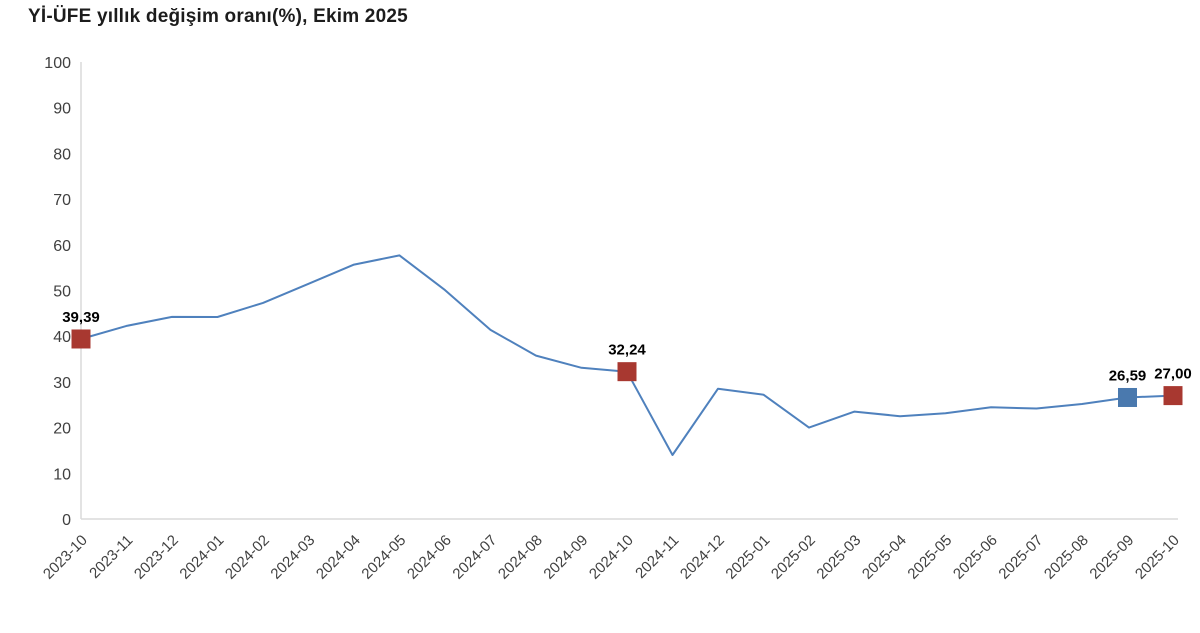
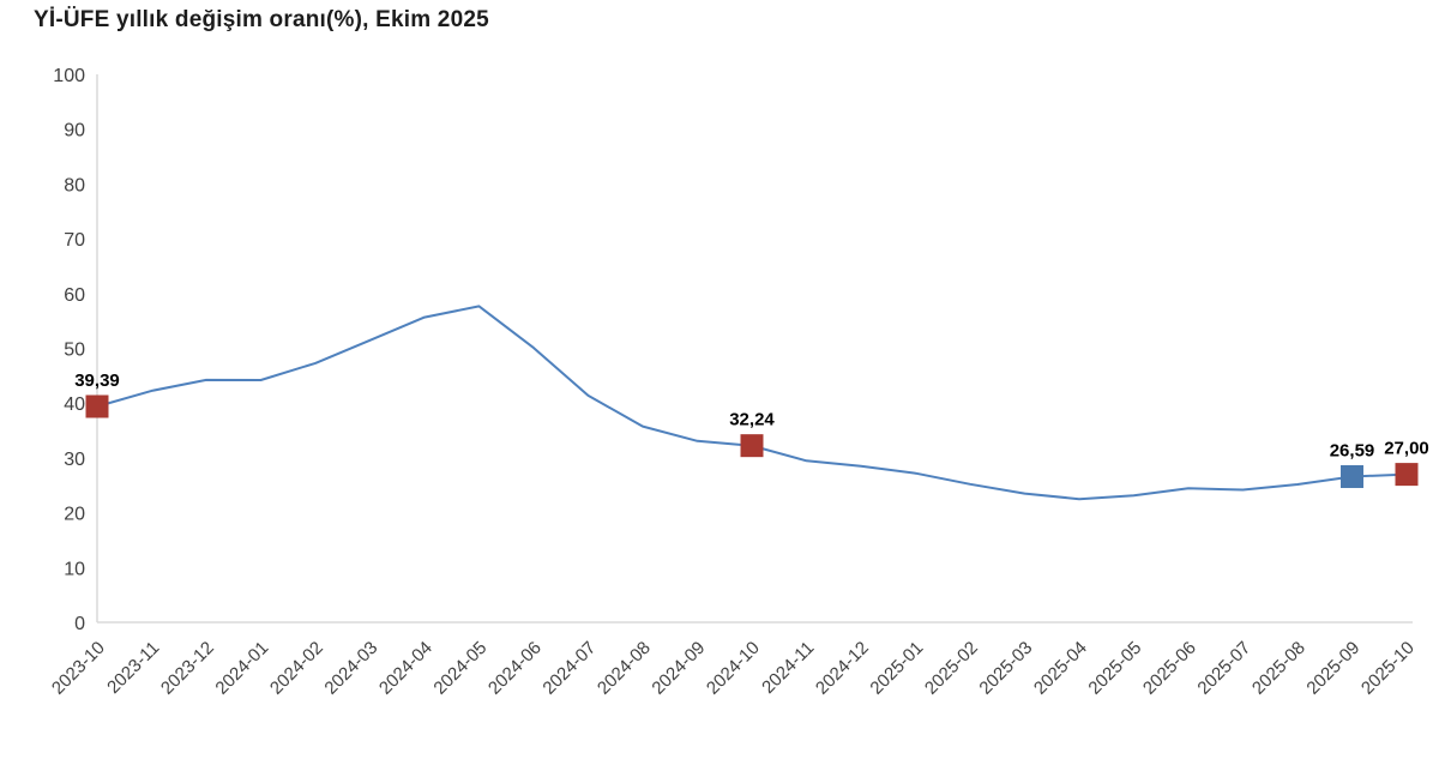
2024-11: 14 -> 29
2025-02: 20 -> 25
